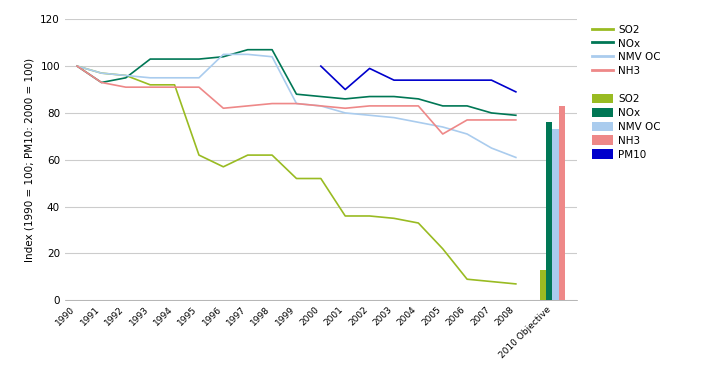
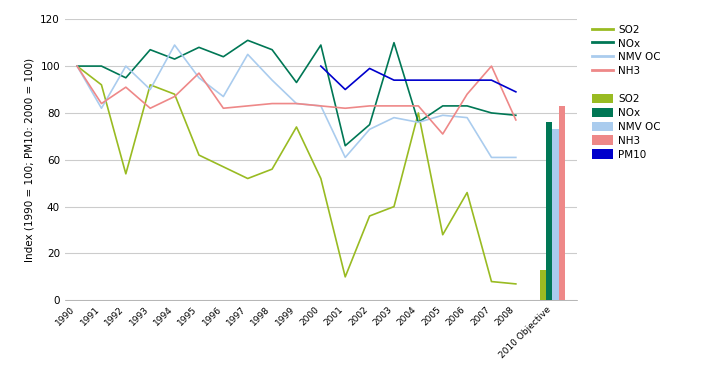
SO2/1991: 97 -> 92
NOx/1991: 93 -> 100
NMV OC/1991: 97 -> 82
NH3/1991: 93 -> 84
SO2/1992: 96 -> 54
NMV OC/1992: 96 -> 100
NOx/1993: 103 -> 107
NMV OC/1993: 95 -> 90
NH3/1993: 91 -> 82
SO2/1994: 92 -> 88
NMV OC/1994: 95 -> 109
NH3/1994: 91 -> 87
NOx/1995: 103 -> 108
NH3/1995: 91 -> 97
NMV OC/1996: 105 -> 87
SO2/1997: 62 -> 52
NOx/1997: 107 -> 111
SO2/1998: 62 -> 56
NMV OC/1998: 104 -> 94
SO2/1999: 52 -> 74
NOx/1999: 88 -> 93
NOx/2000: 87 -> 109
SO2/2001: 36 -> 10
NOx/2001: 86 -> 66
NMV OC/2001: 80 -> 61
NOx/2002: 87 -> 75
NMV OC/2002: 79 -> 73
SO2/2003: 35 -> 40
NOx/2003: 87 -> 110
SO2/2004: 33 -> 80
NOx/2004: 86 -> 76
SO2/2005: 22 -> 28
NMV OC/2005: 74 -> 79
SO2/2006: 9 -> 46
NMV OC/2006: 71 -> 78
NH3/2006: 77 -> 88
NMV OC/2007: 65 -> 61
NH3/2007: 77 -> 100
